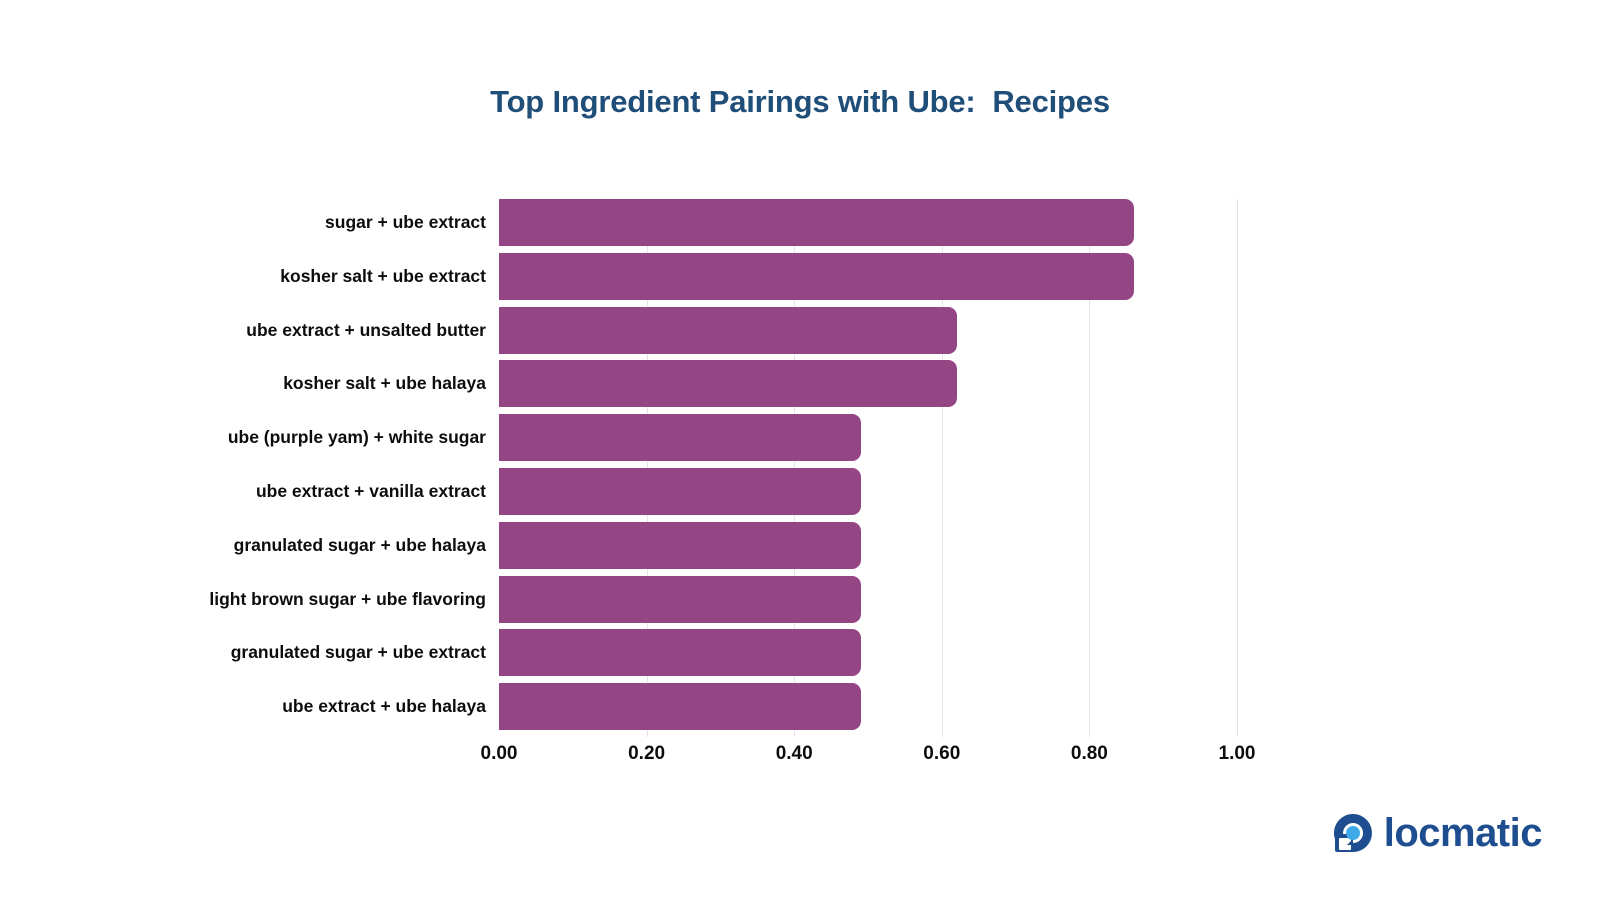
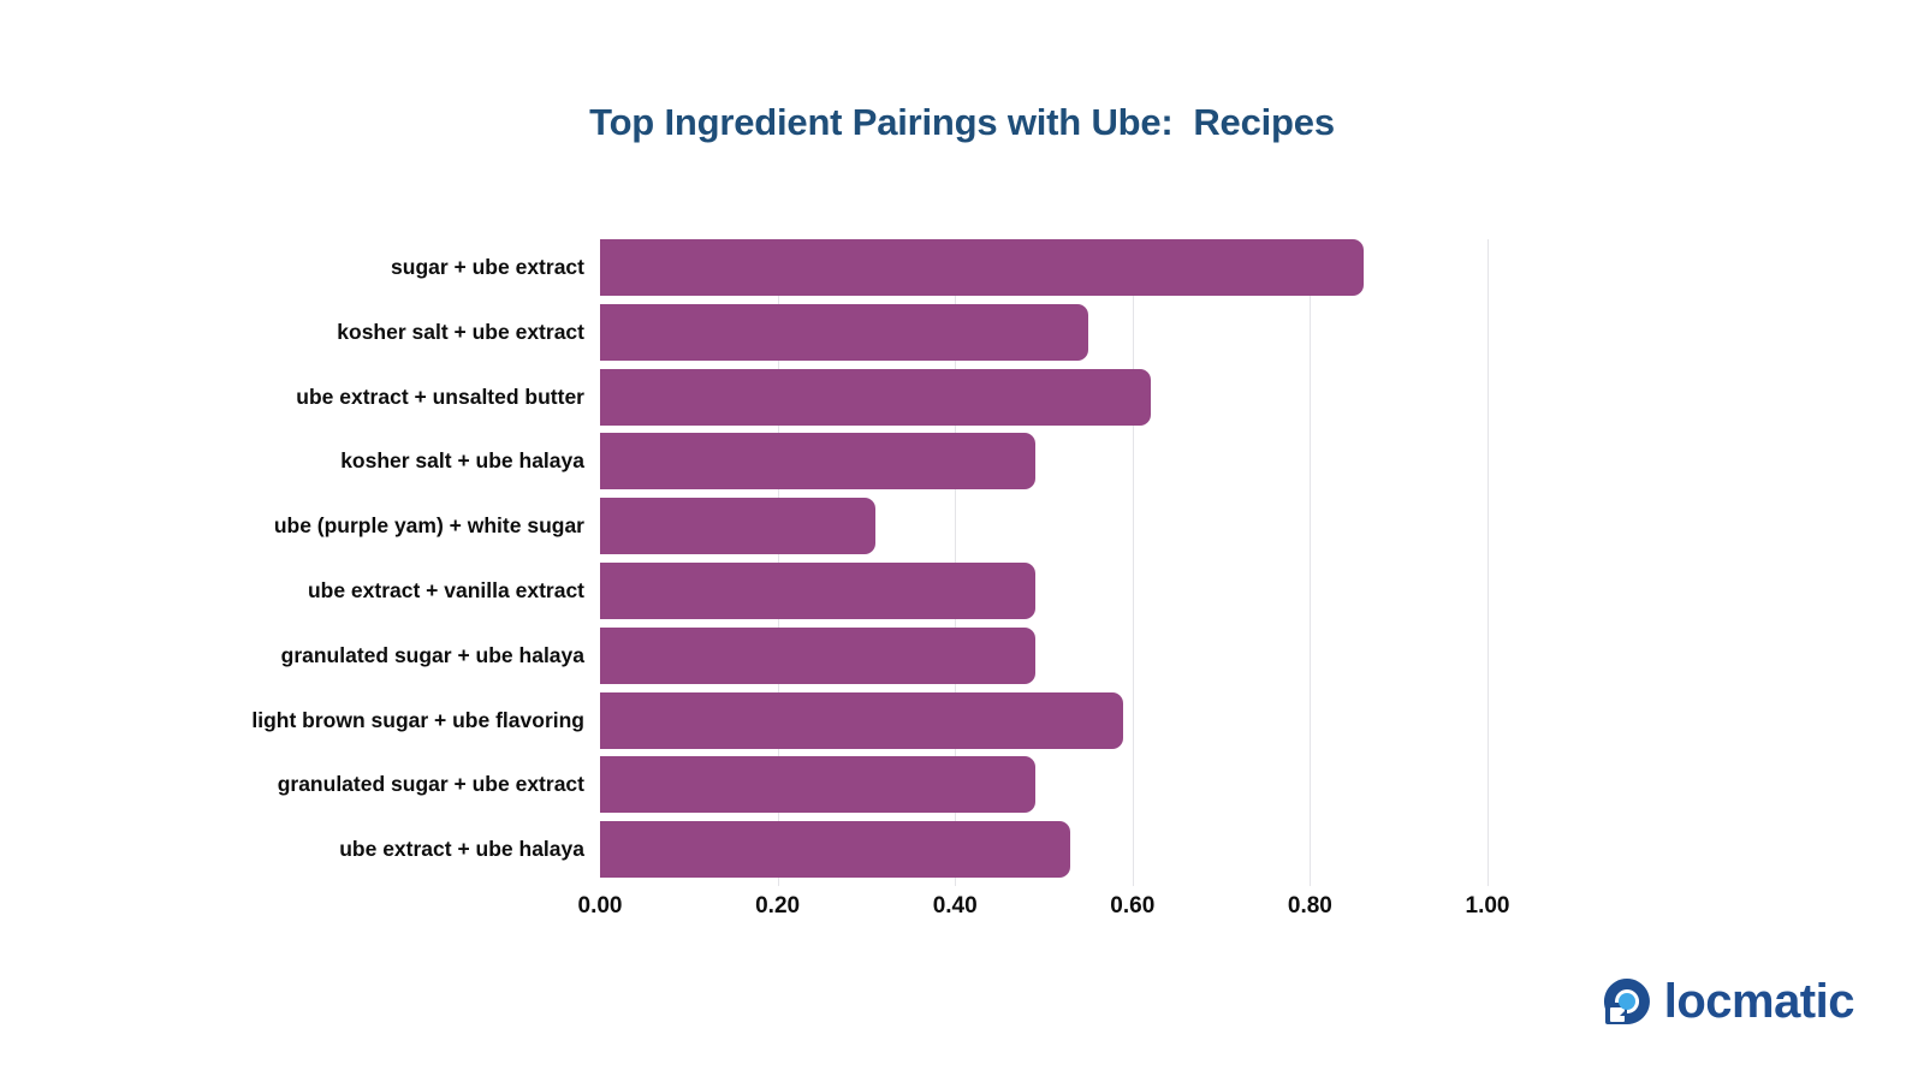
kosher salt + ube extract: 0.86 -> 0.55
kosher salt + ube halaya: 0.62 -> 0.49
ube (purple yam) + white sugar: 0.49 -> 0.31
light brown sugar + ube flavoring: 0.49 -> 0.59
ube extract + ube halaya: 0.49 -> 0.53
